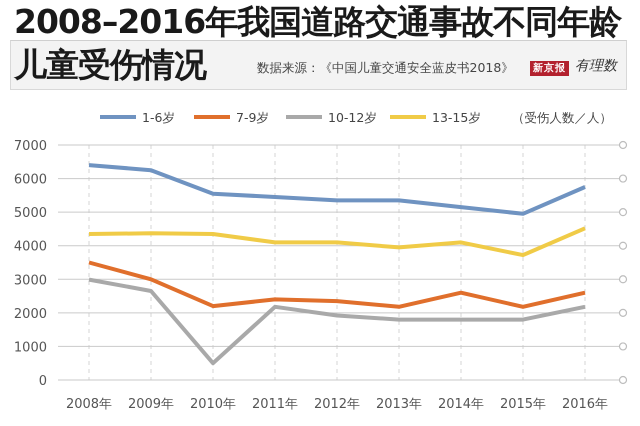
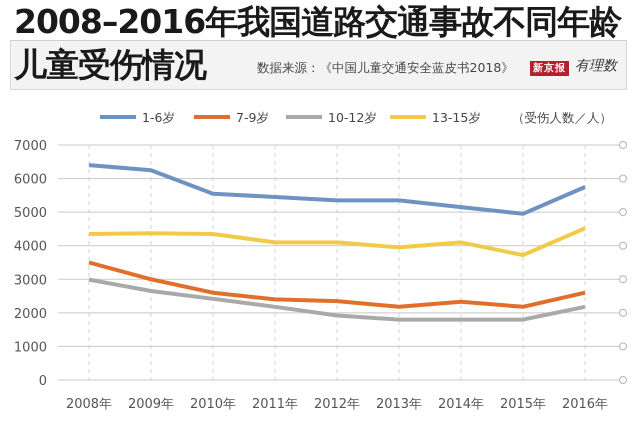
7-9岁/2010年: 2200 -> 2600
10-12岁/2010年: 500 -> 2400
7-9岁/2014年: 2600 -> 2300
